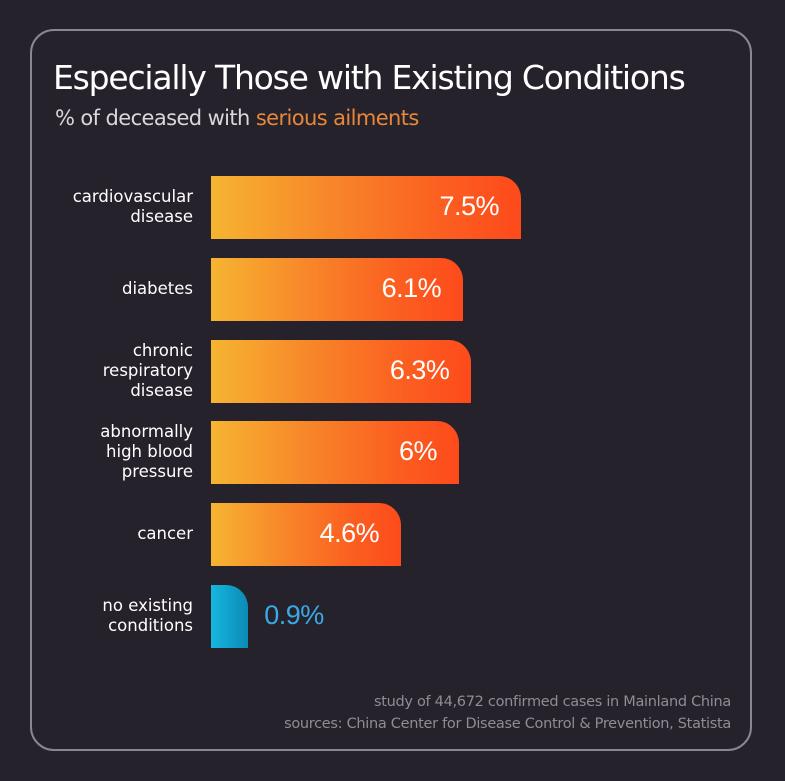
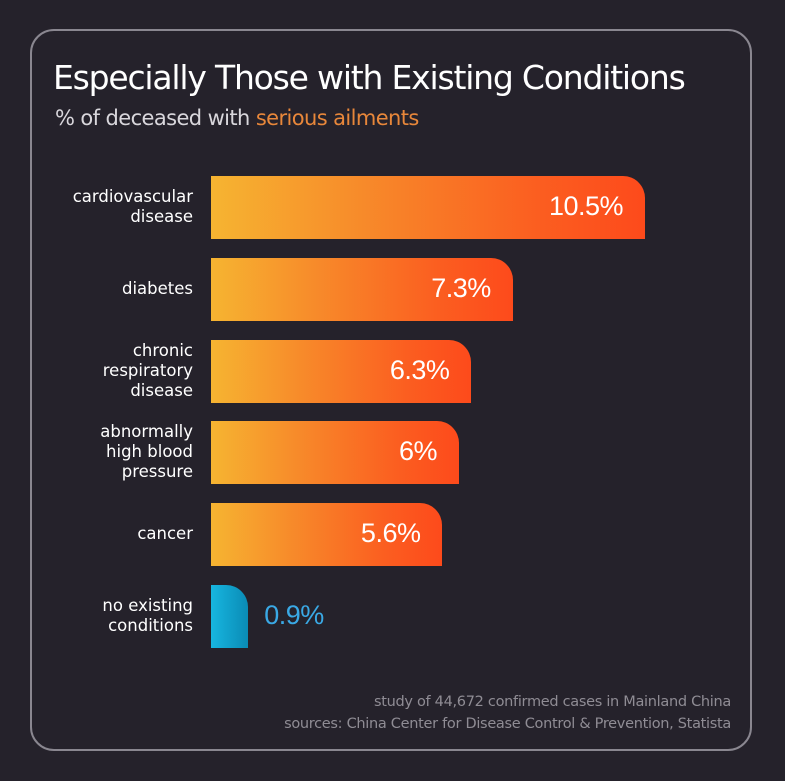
cardiovascular disease: 7.5% -> 10.5%
diabetes: 6.1% -> 7.3%
cancer: 4.6% -> 5.6%
